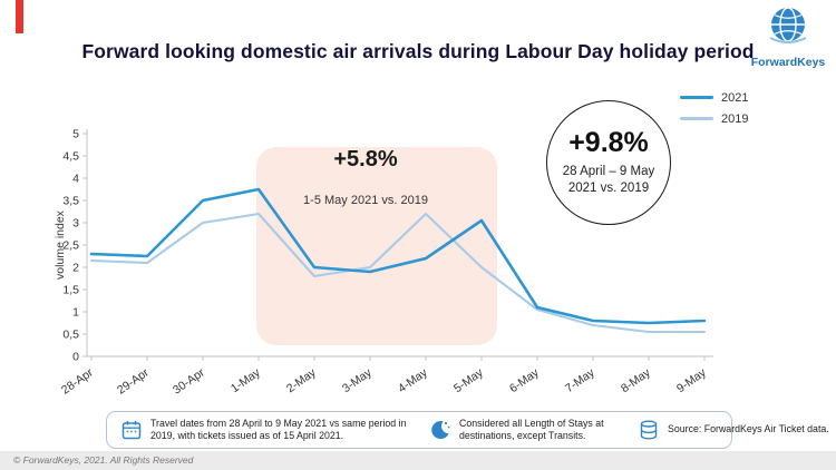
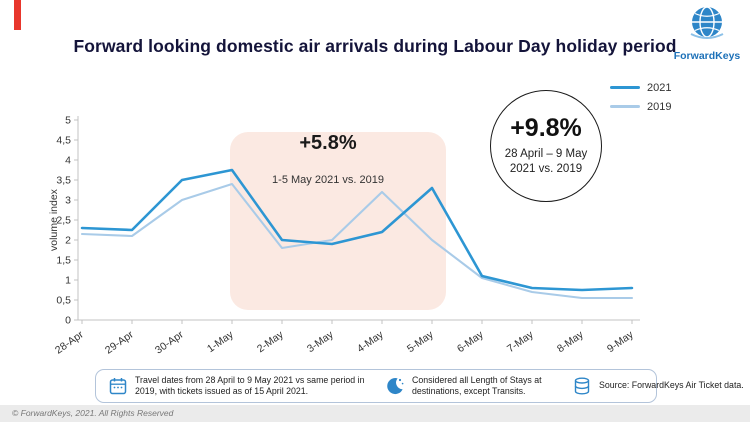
2019/1-May: 3.2 -> 3.4
2021/5-May: 3.0 -> 3.3
